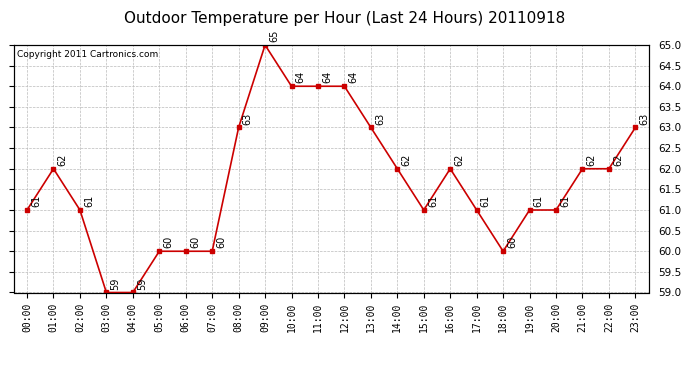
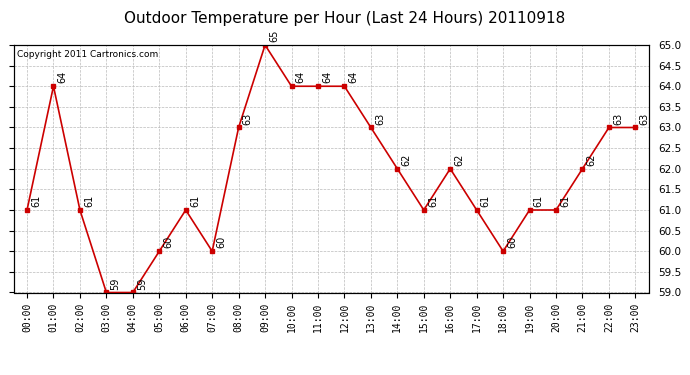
01:00: 62 -> 64
06:00: 60 -> 61
22:00: 62 -> 63
